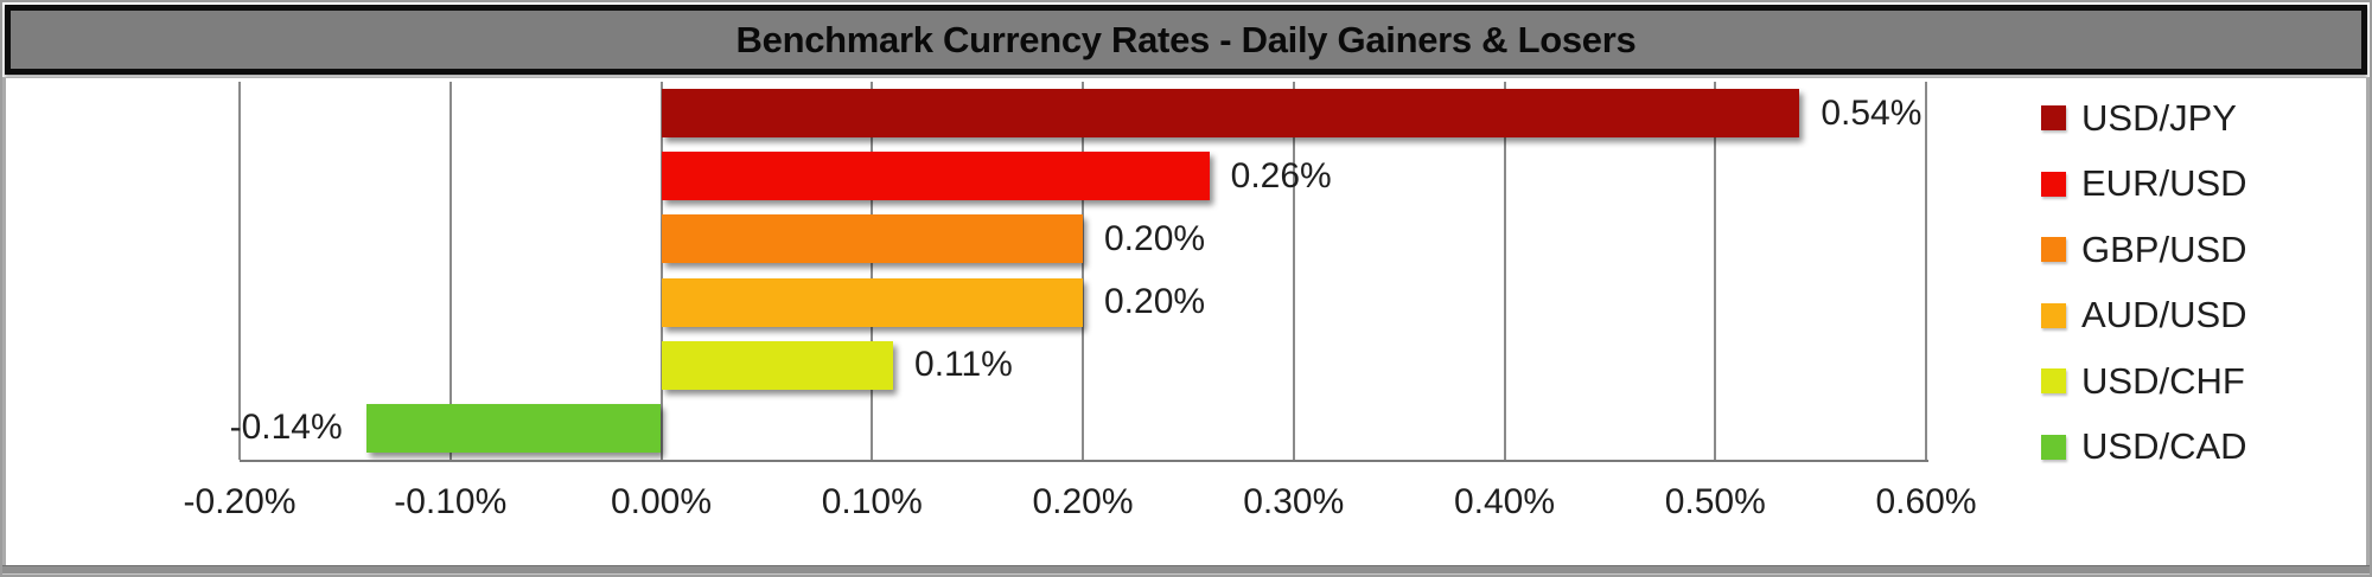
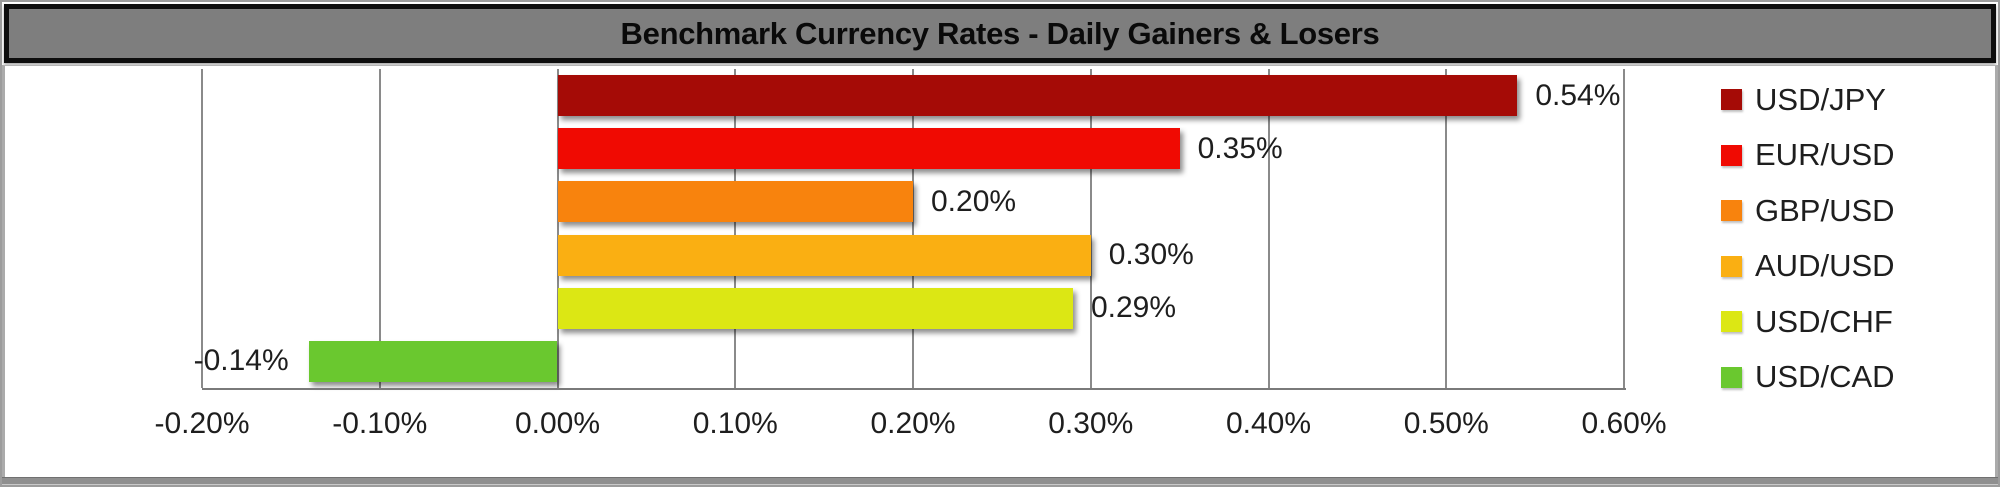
EUR/USD: 0.26% -> 0.35%
AUD/USD: 0.20% -> 0.30%
USD/CHF: 0.11% -> 0.29%
